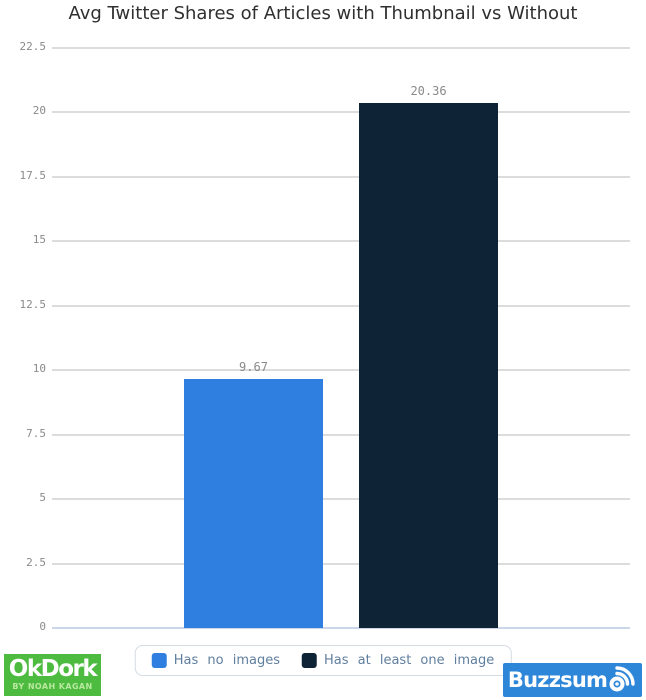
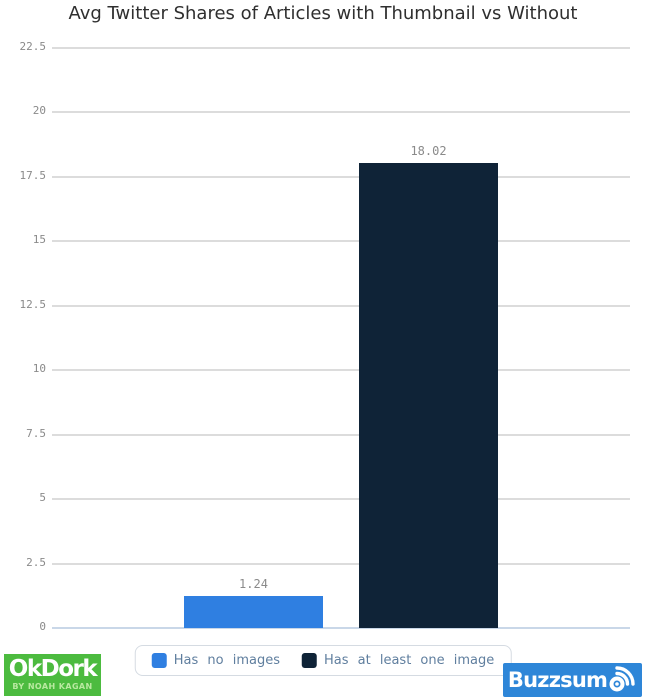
Has no images: 9.67 -> 1.24
Has at least one image: 20.36 -> 18.02
